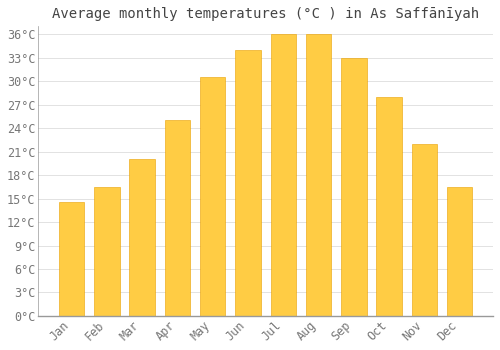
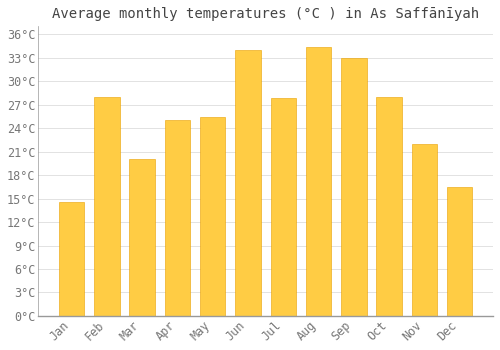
Feb: 16.5°C -> 28.0°C
May: 30.5°C -> 25.4°C
Jul: 36.0°C -> 27.8°C
Aug: 36.0°C -> 34.4°C
